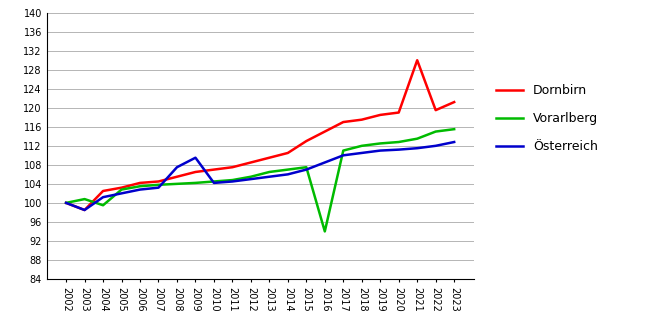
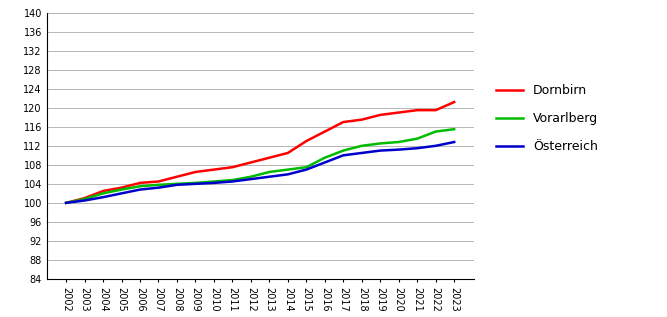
Dornbirn/2003: 98.5 -> 101.0
Österreich/2003: 98.5 -> 100.5
Vorarlberg/2004: 99.5 -> 102.0
Österreich/2008: 107.5 -> 103.8
Österreich/2009: 109.5 -> 104.0
Vorarlberg/2016: 94.0 -> 109.5
Dornbirn/2021: 130.0 -> 119.5
